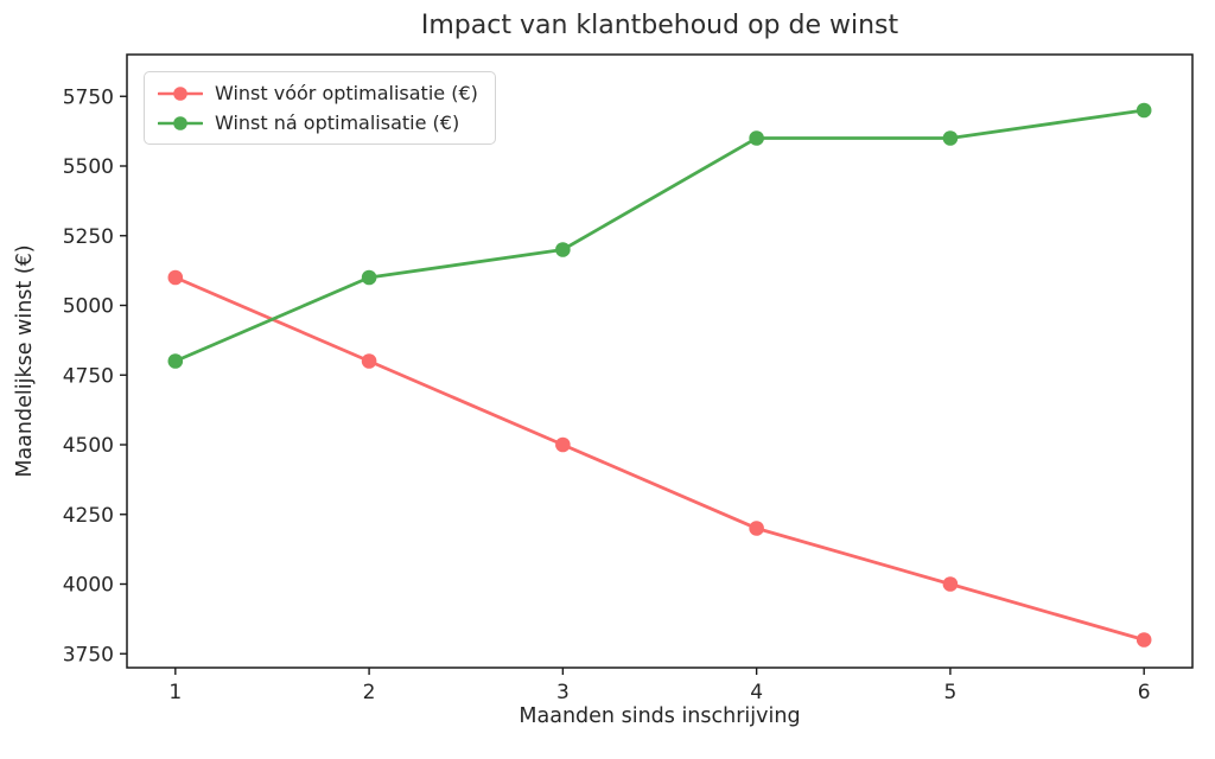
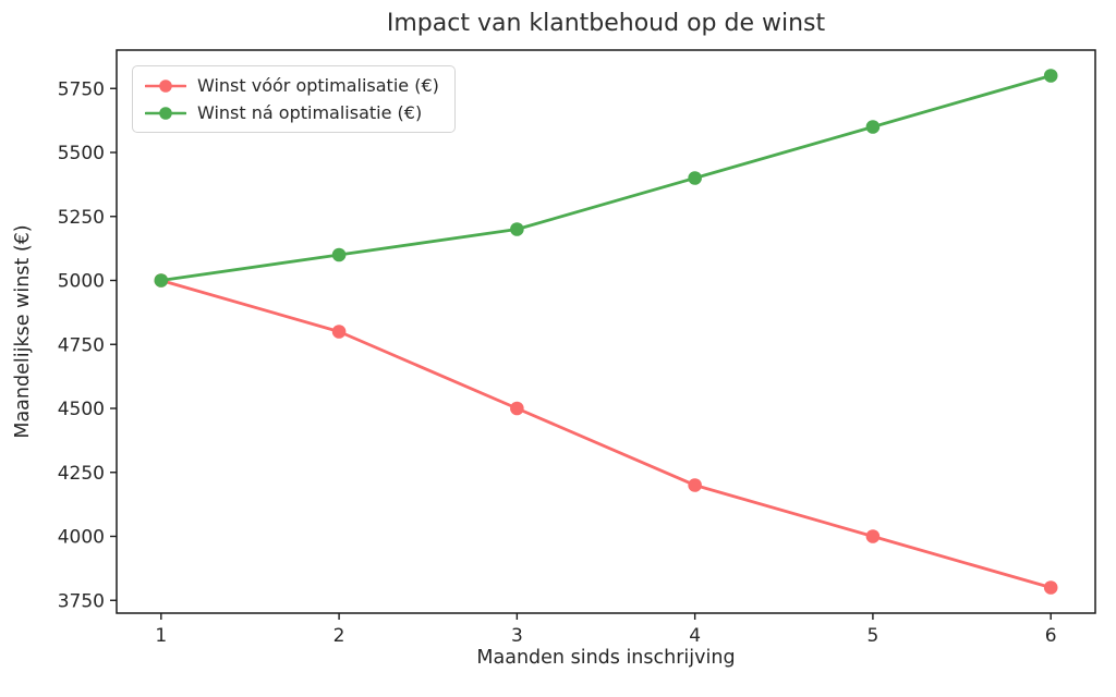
Winst vóór optimalisatie (€)/1: 5100 -> 5000
Winst ná optimalisatie (€)/1: 4800 -> 5000
Winst ná optimalisatie (€)/4: 5600 -> 5400
Winst ná optimalisatie (€)/6: 5700 -> 5800
